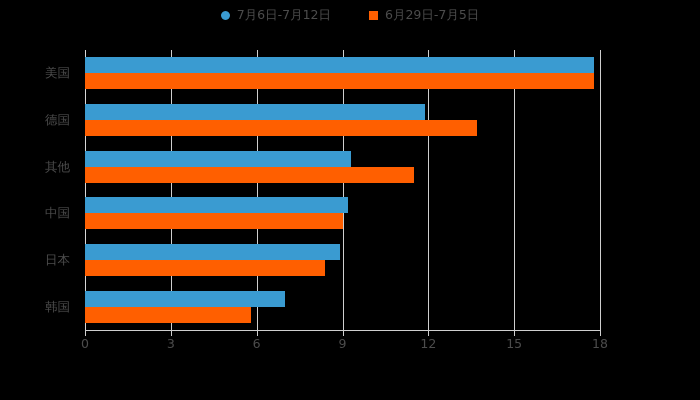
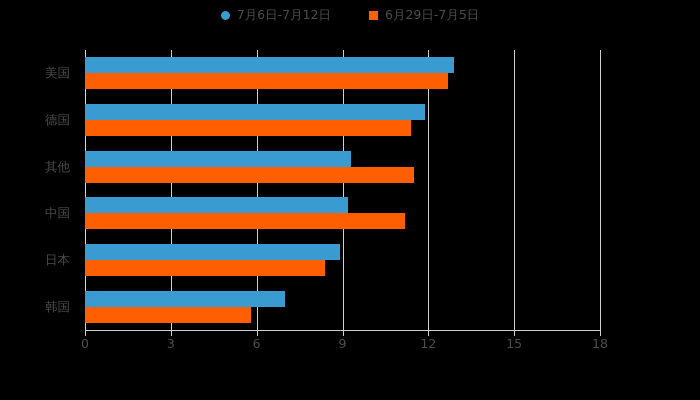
7月6日-7月12日/美国: 17.8 -> 12.9
6月29日-7月5日/美国: 17.8 -> 12.7
6月29日-7月5日/德国: 13.7 -> 11.4
6月29日-7月5日/中国: 9.0 -> 11.2
